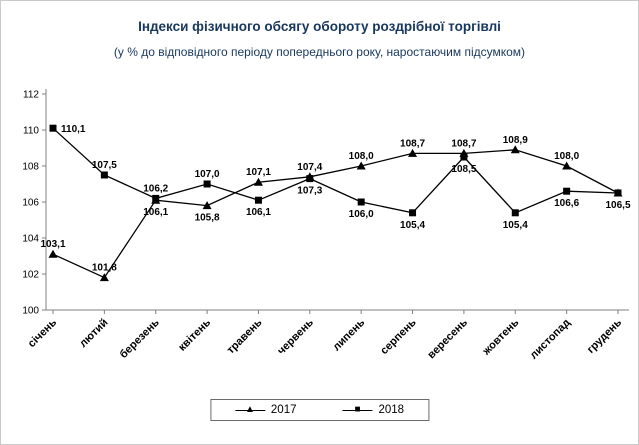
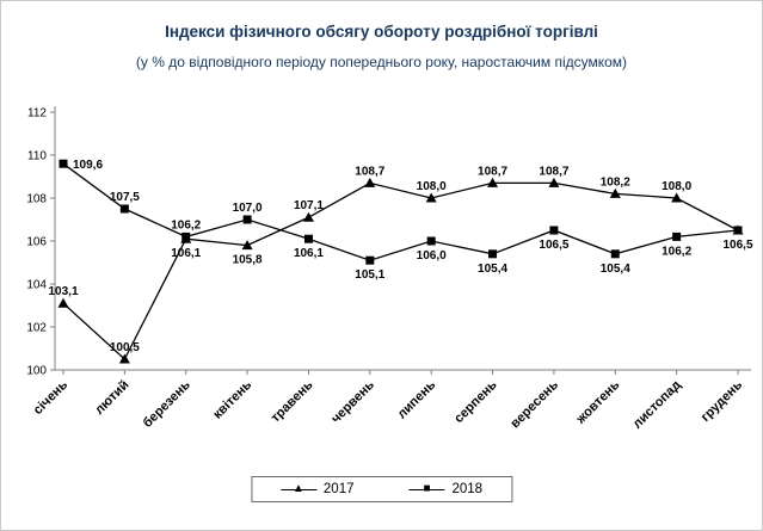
2018/січень: 110,1 -> 109,6
2017/лютий: 101,8 -> 100,5
2017/червень: 107,4 -> 108,7
2018/червень: 107,3 -> 105,1
2018/вересень: 108,5 -> 106,5
2017/жовтень: 108,9 -> 108,2
2018/листопад: 106,6 -> 106,2
